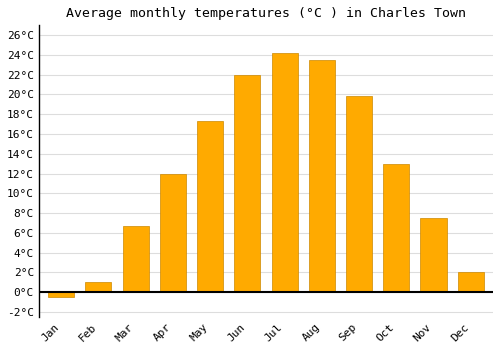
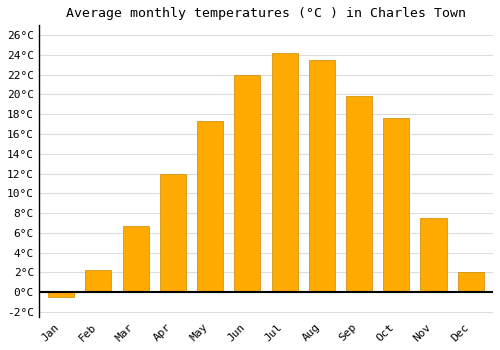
Feb: 1.0°C -> 2.2°C
Oct: 13.0°C -> 17.6°C
